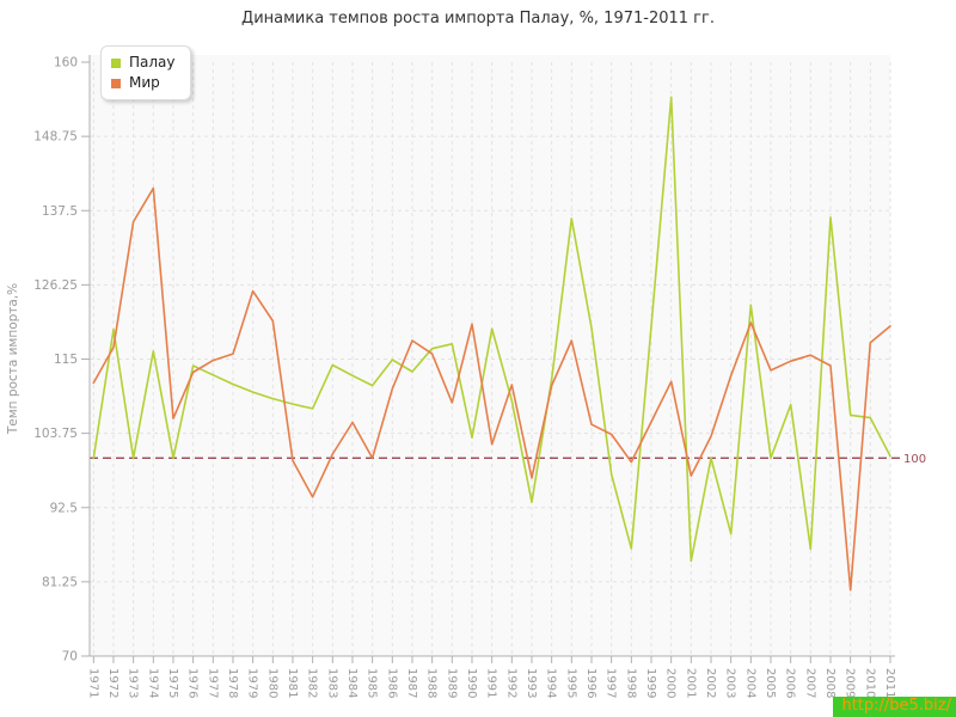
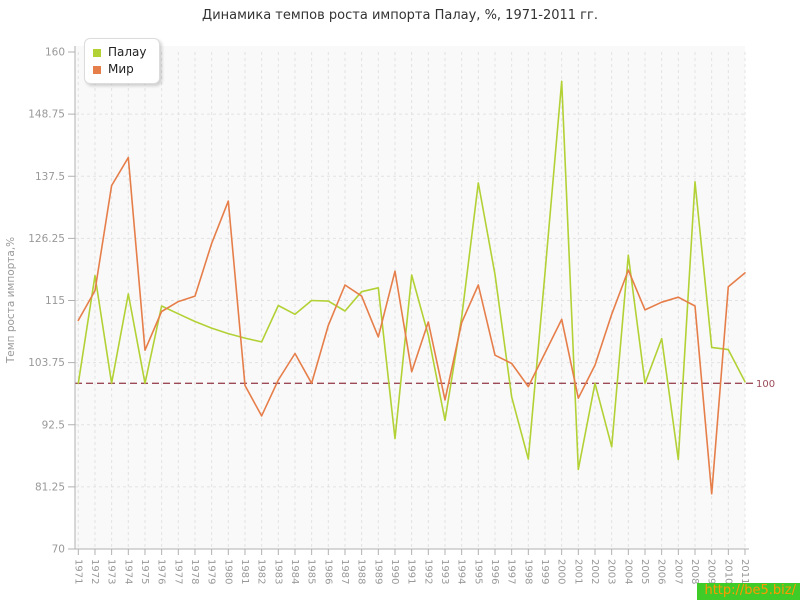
Мир/1980: 121 -> 133
Палау/1985: 111 -> 115
Палау/1990: 103 -> 90
